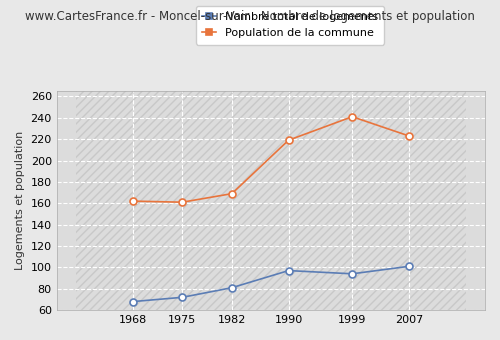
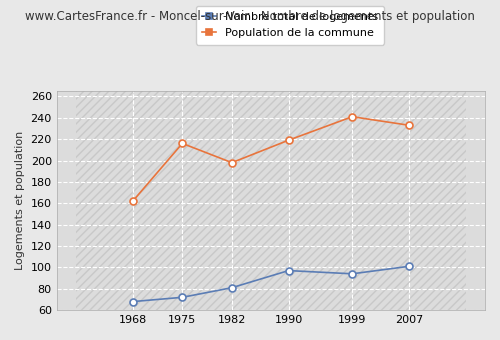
Population de la commune/1975: 161 -> 216
Population de la commune/1982: 169 -> 198
Population de la commune/2007: 223 -> 233
